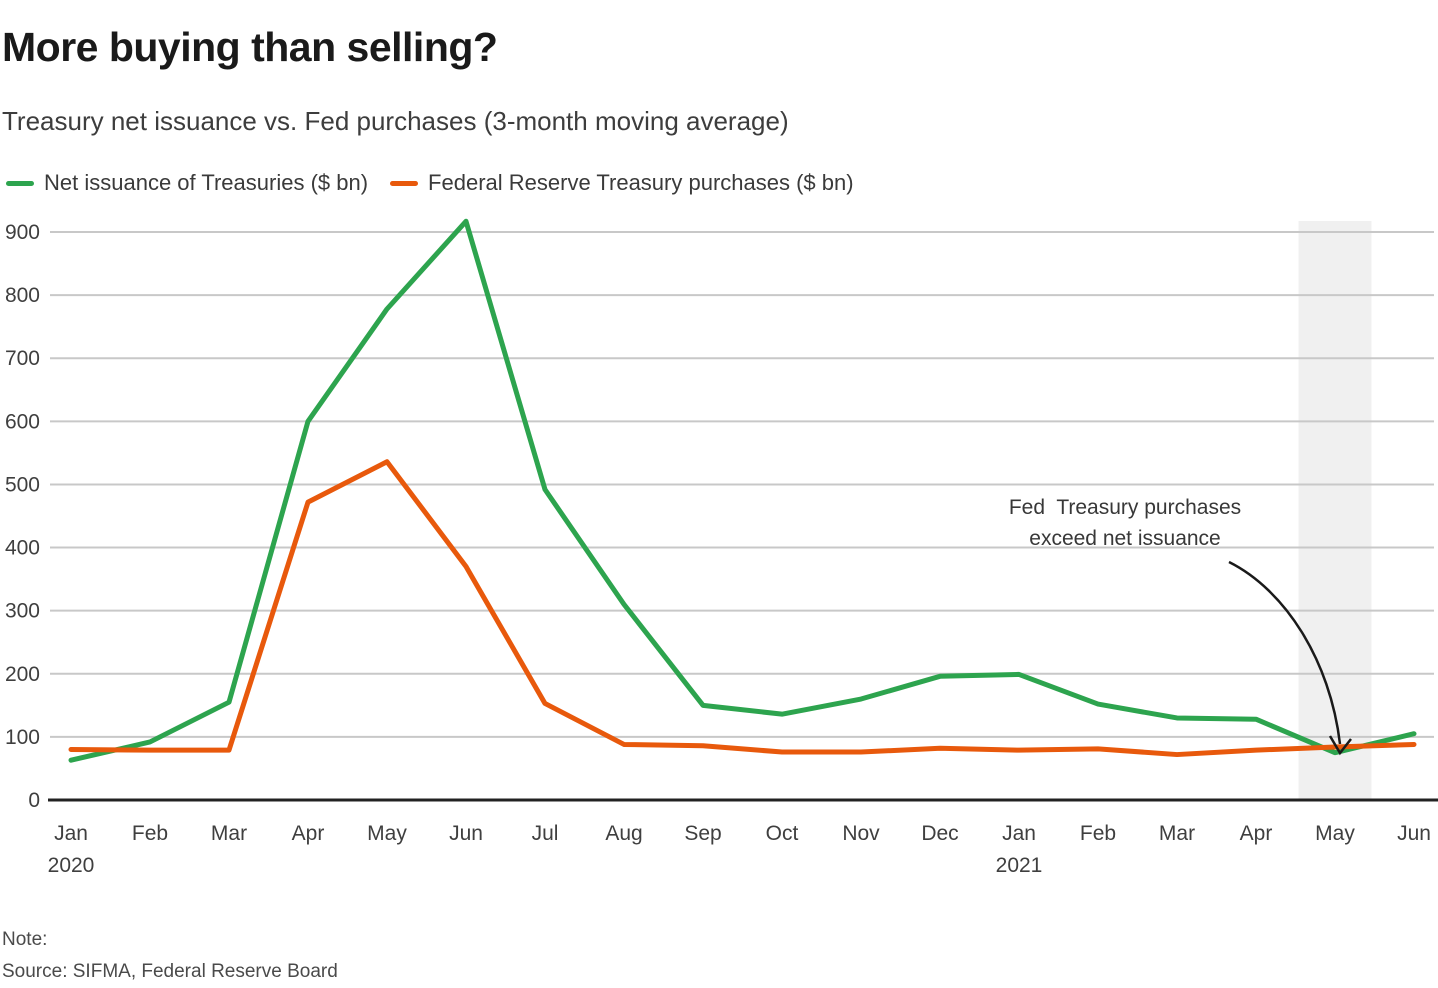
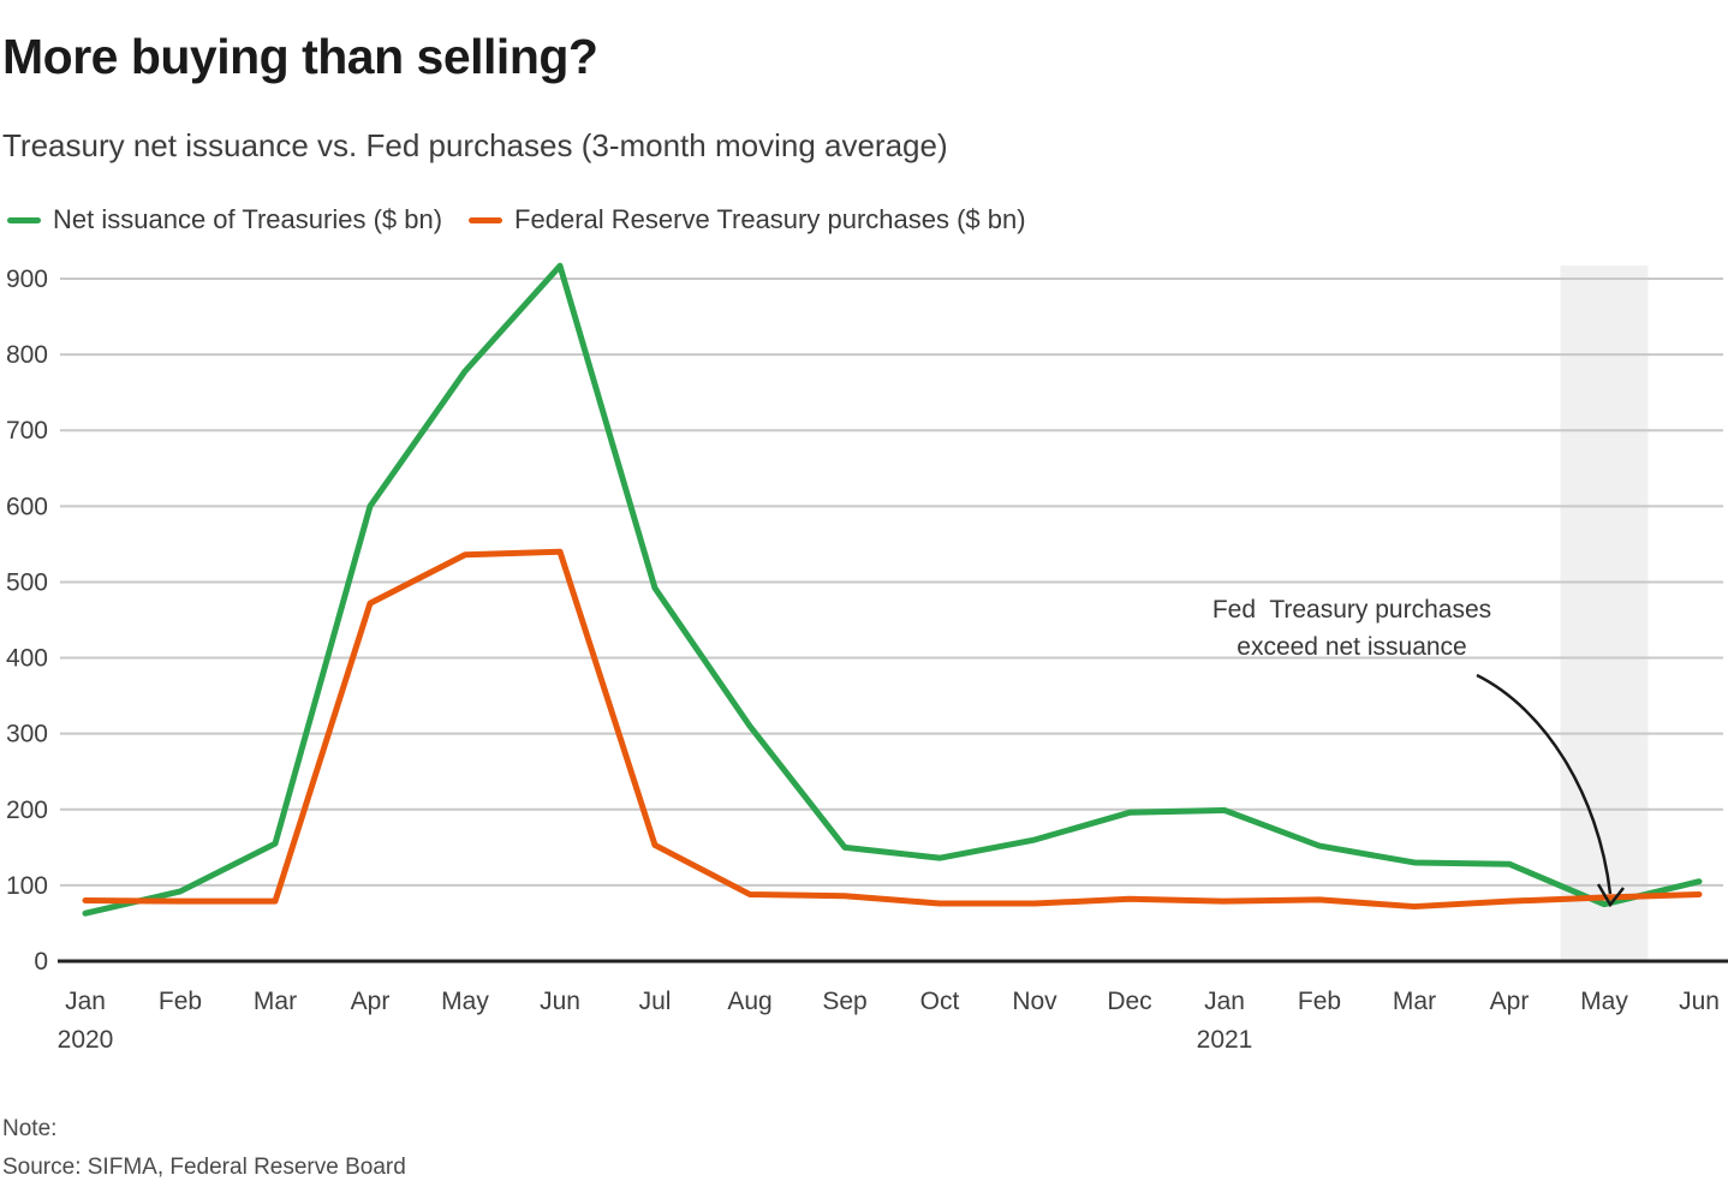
Federal Reserve Treasury purchases ($ bn)/Jun 2020: 370 -> 540
